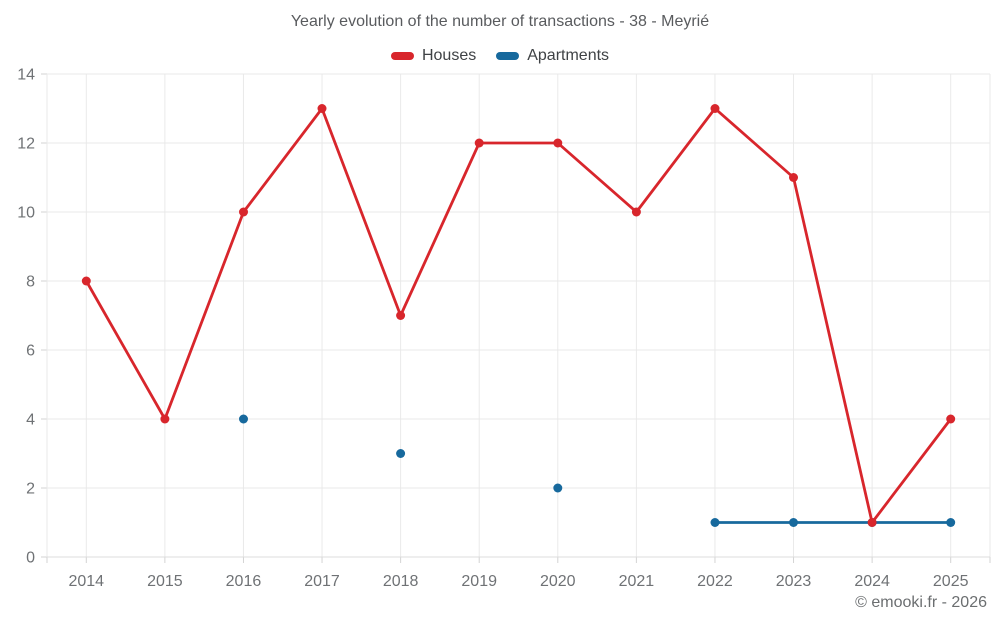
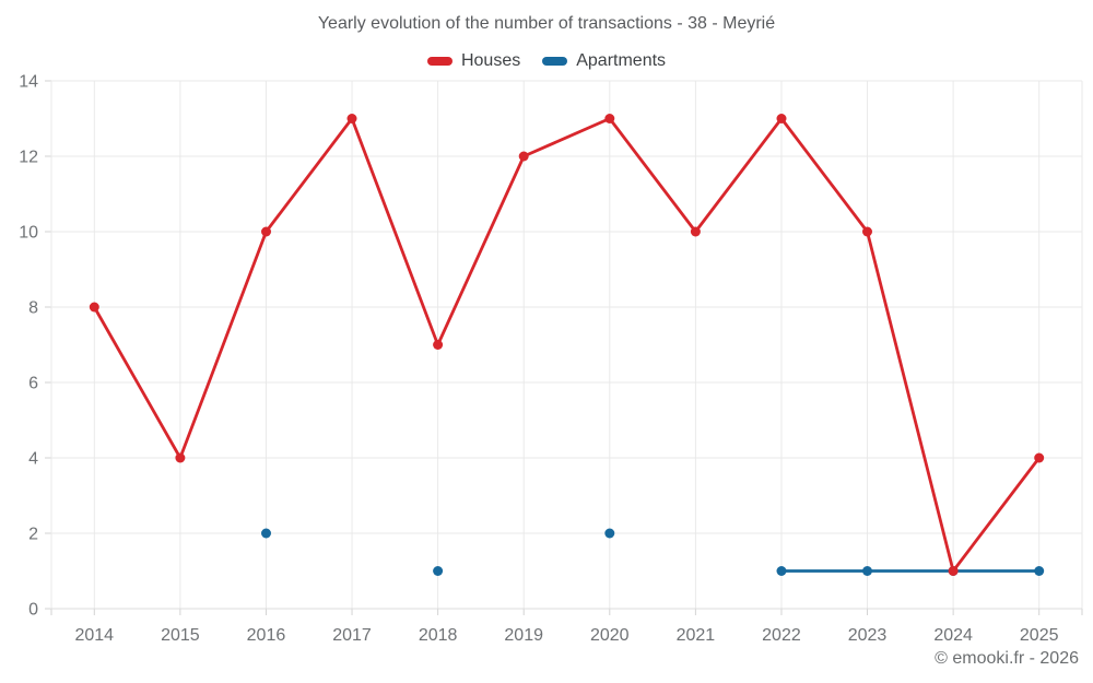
Apartments/2016: 4 -> 2
Apartments/2018: 3 -> 1
Houses/2020: 12 -> 13
Houses/2023: 11 -> 10
